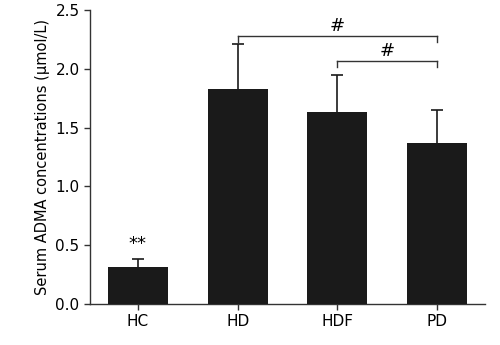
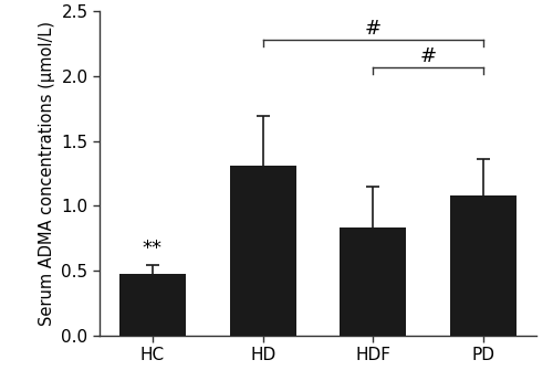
HC: 0.31 -> 0.47
HD: 1.83 -> 1.31
HDF: 1.63 -> 0.83
PD: 1.37 -> 1.08
